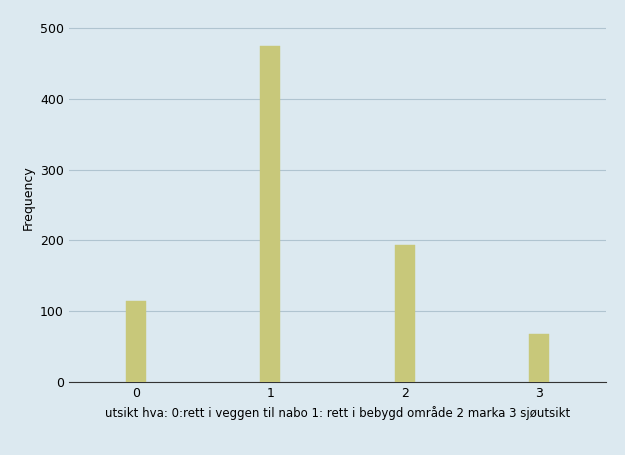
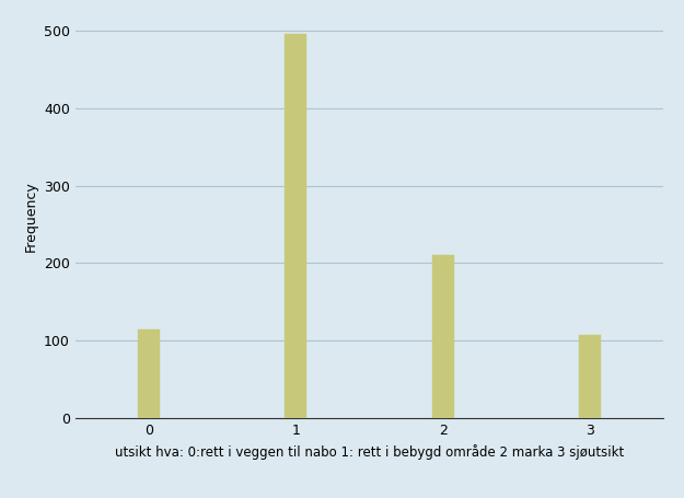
1: 474 -> 495
2: 194 -> 210
3: 68 -> 108
